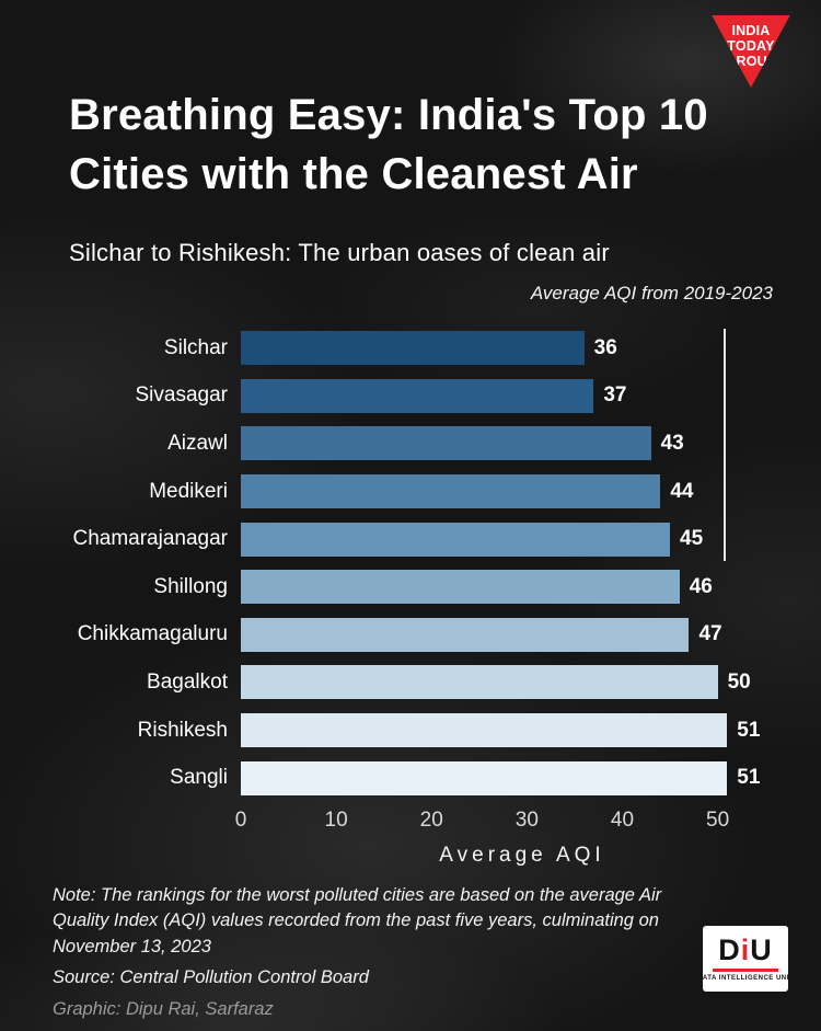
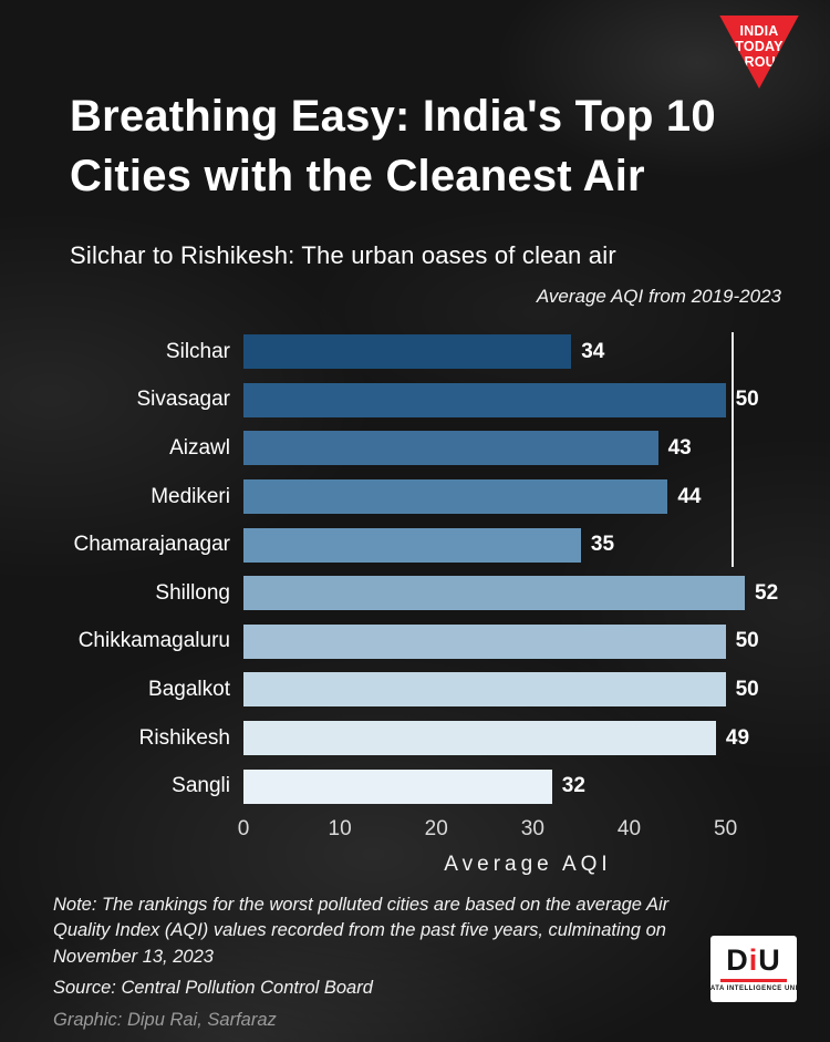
Silchar: 36 -> 34
Sivasagar: 37 -> 50
Chamarajanagar: 45 -> 35
Shillong: 46 -> 52
Chikkamagaluru: 47 -> 50
Rishikesh: 51 -> 49
Sangli: 51 -> 32
